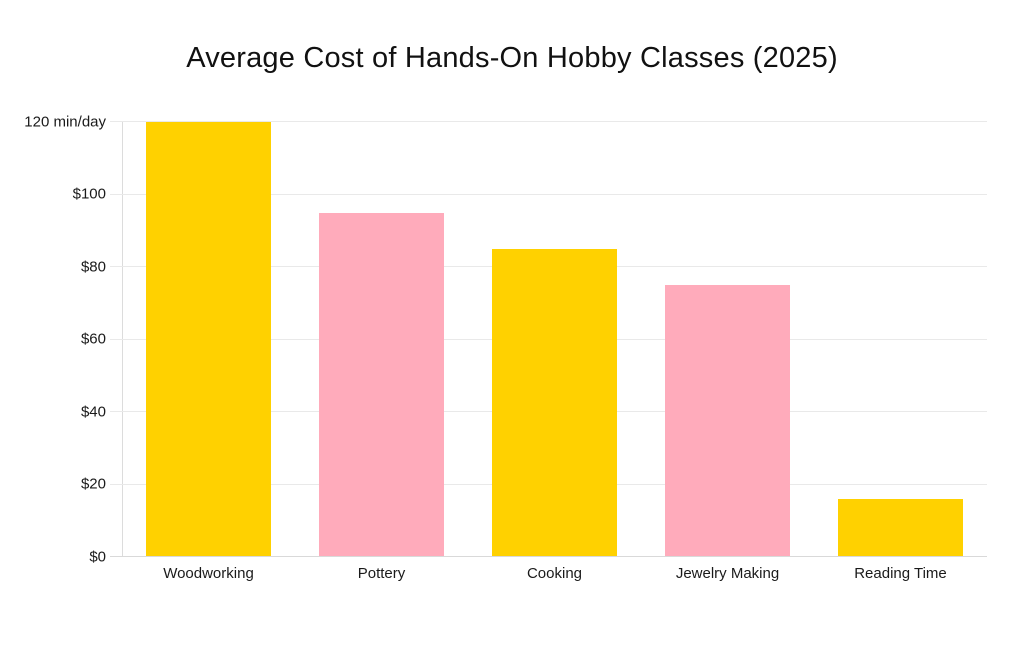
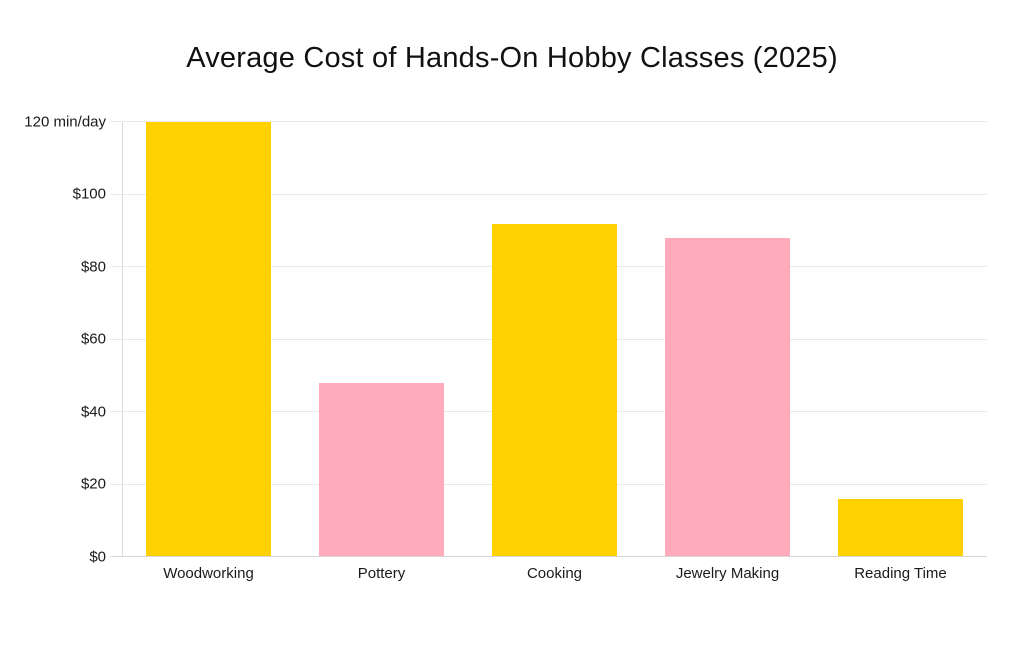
Pottery: $95 -> $48
Cooking: $85 -> $92
Jewelry Making: $75 -> $88
